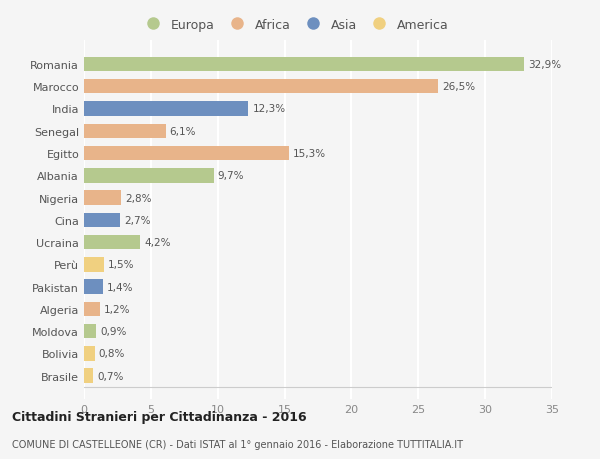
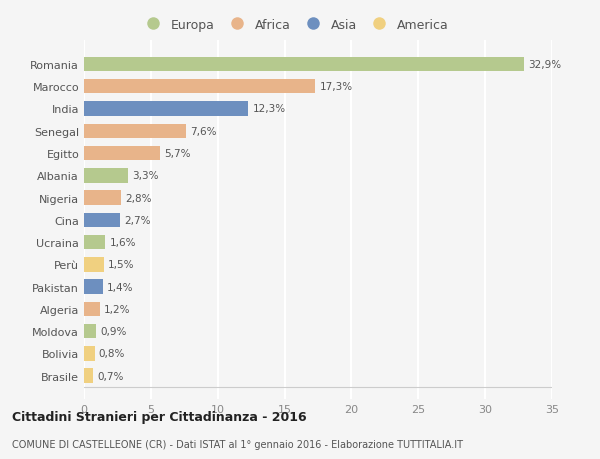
Marocco: 26,5% -> 17,3%
Senegal: 6,1% -> 7,6%
Egitto: 15,3% -> 5,7%
Albania: 9,7% -> 3,3%
Ucraina: 4,2% -> 1,6%
